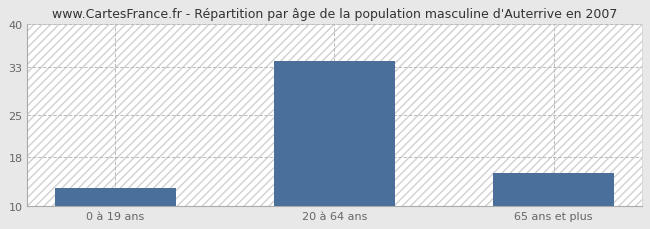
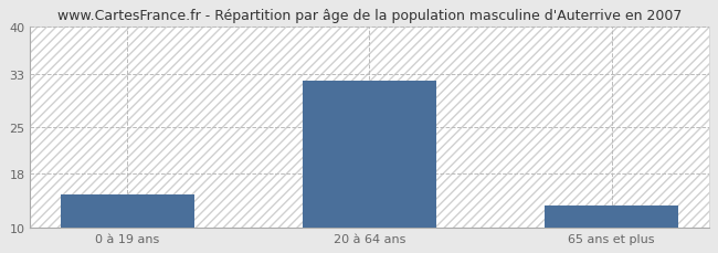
0 à 19 ans: 13.0 -> 15.0
20 à 64 ans: 34.0 -> 32.0
65 ans et plus: 15.5 -> 13.2
